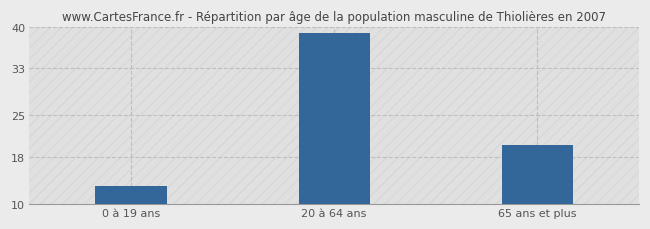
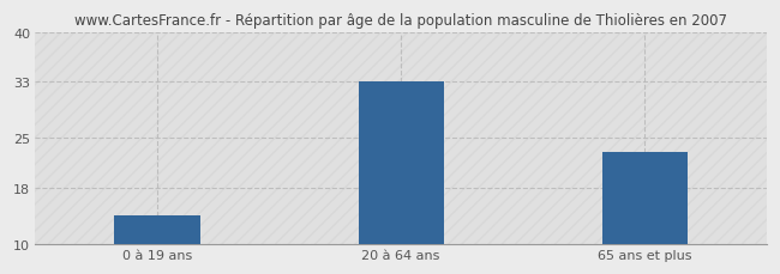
0 à 19 ans: 13 -> 14
20 à 64 ans: 39 -> 33
65 ans et plus: 20 -> 23
